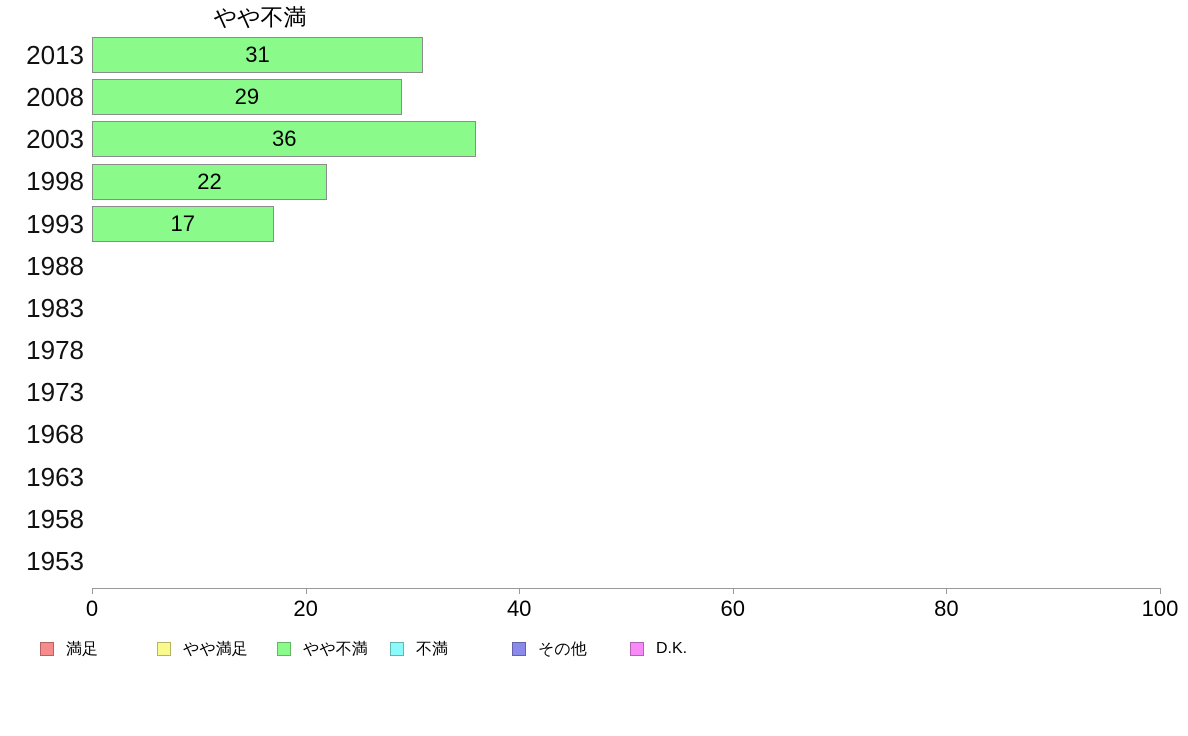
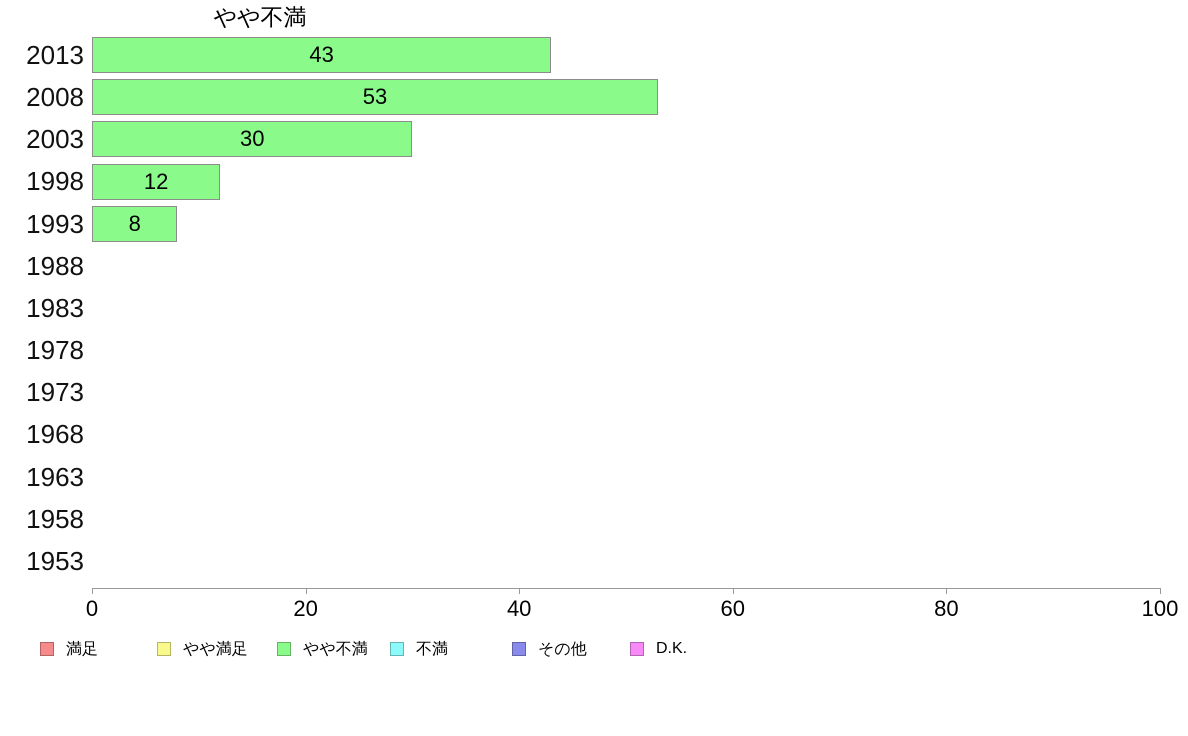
2013: 31 -> 43
2008: 29 -> 53
2003: 36 -> 30
1998: 22 -> 12
1993: 17 -> 8
